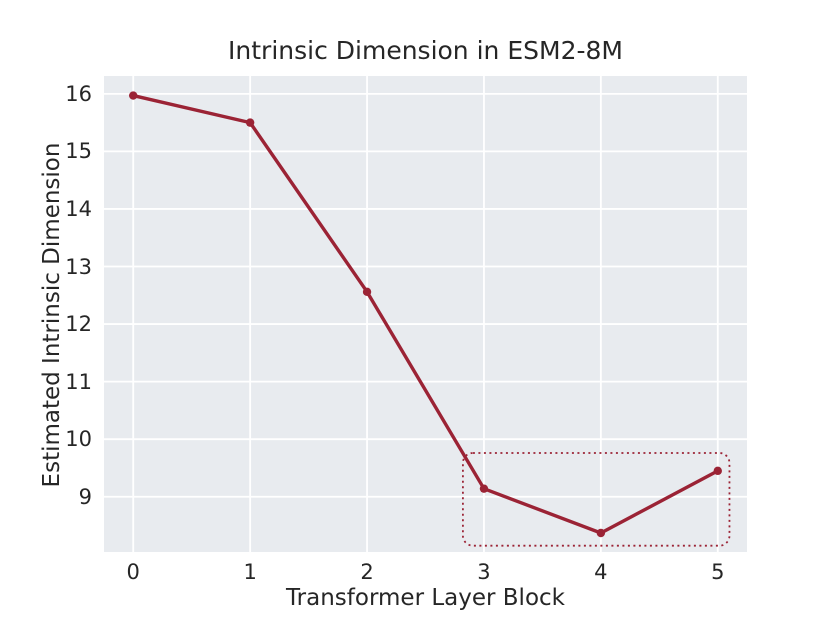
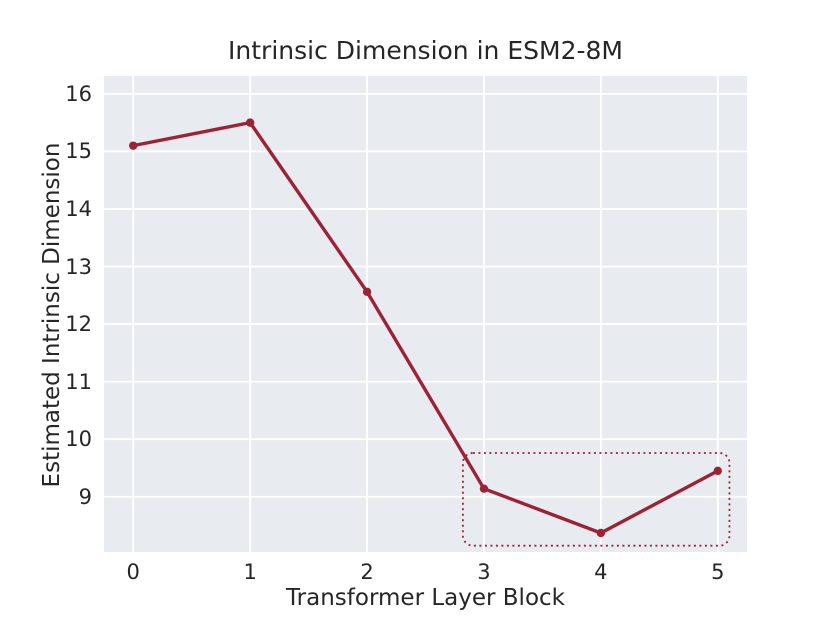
0: 16.0 -> 15.1
